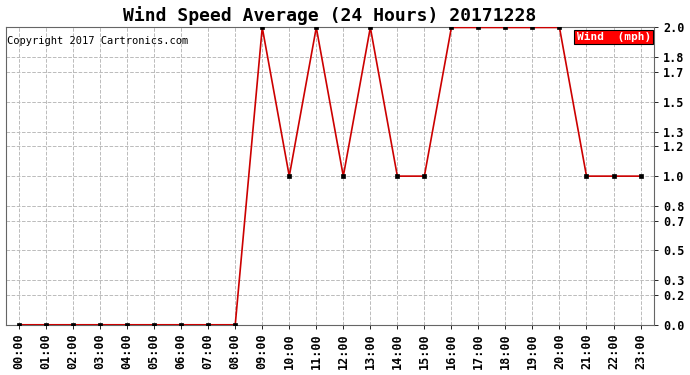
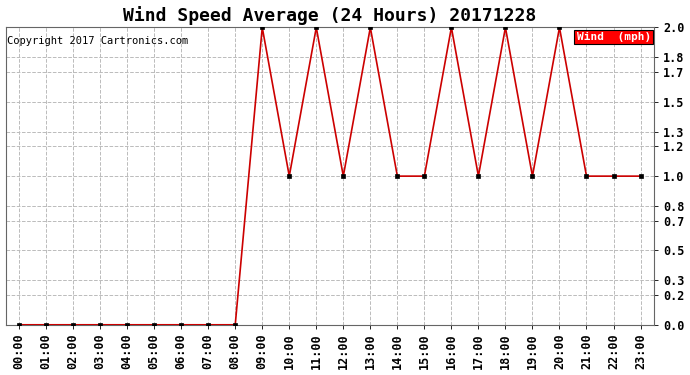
17:00: 2 -> 1
19:00: 2 -> 1
